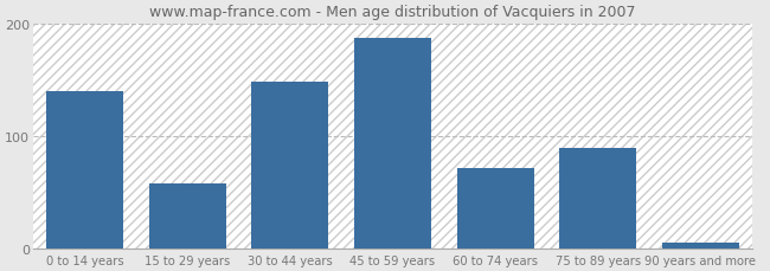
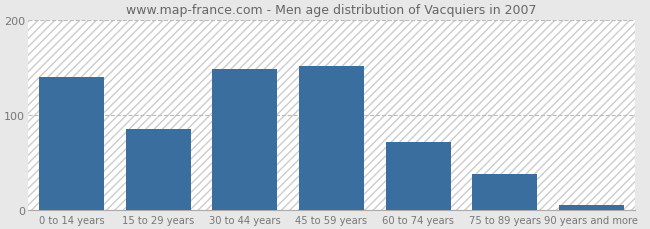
15 to 29 years: 58 -> 85
45 to 59 years: 188 -> 152
75 to 89 years: 90 -> 38
